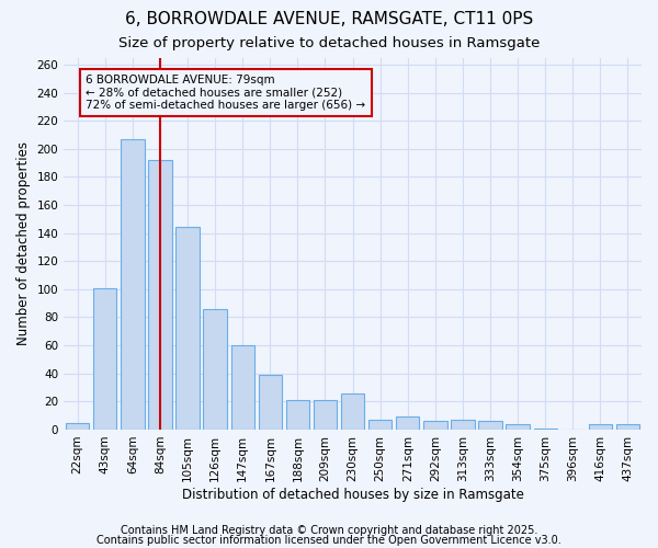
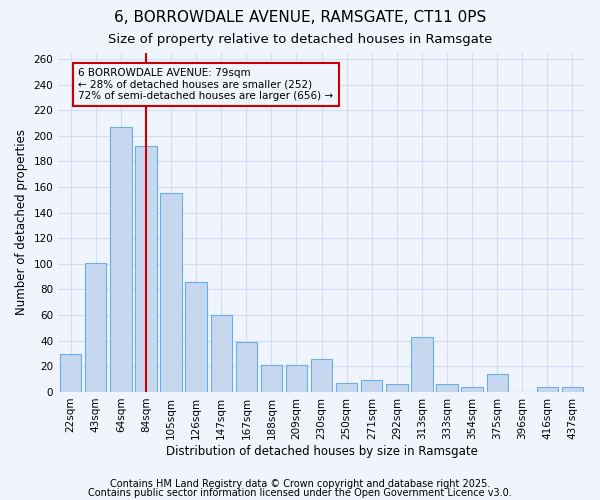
22sqm: 5 -> 30
105sqm: 144 -> 155
313sqm: 7 -> 43
375sqm: 1 -> 14
